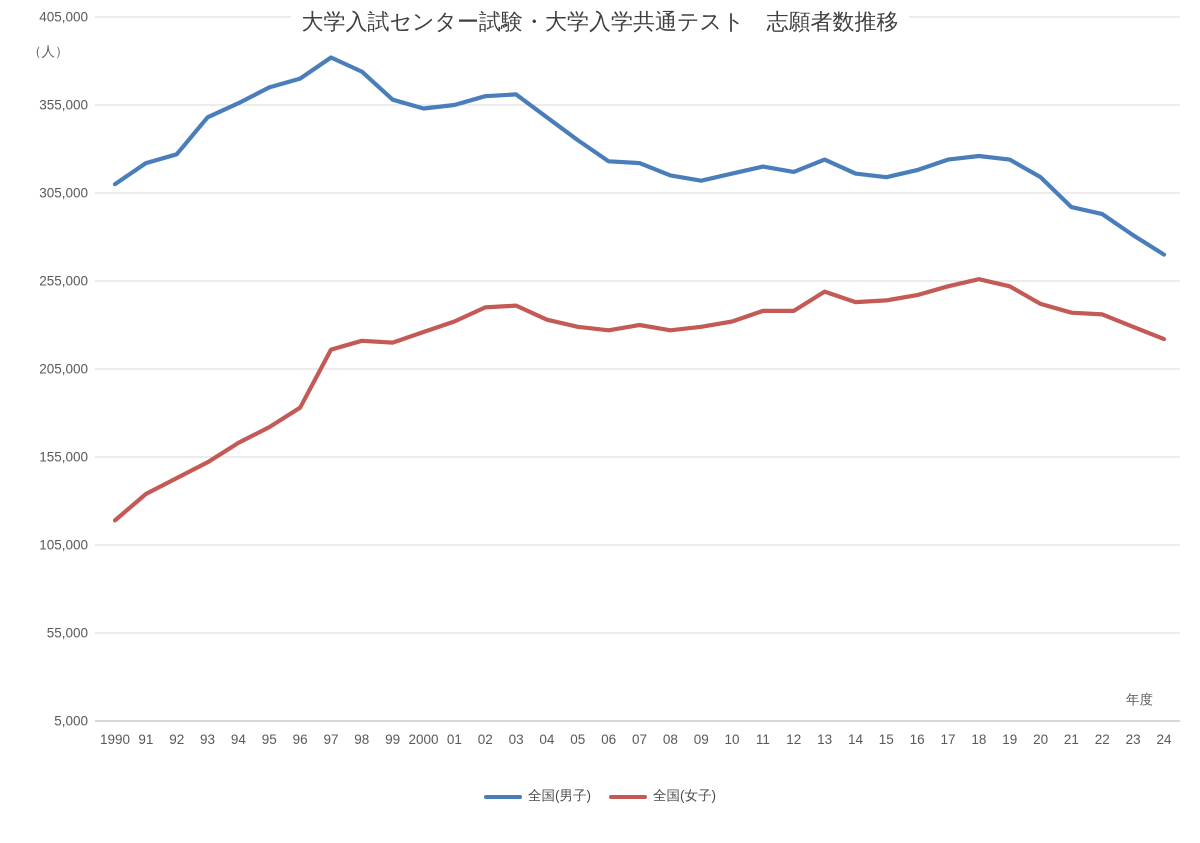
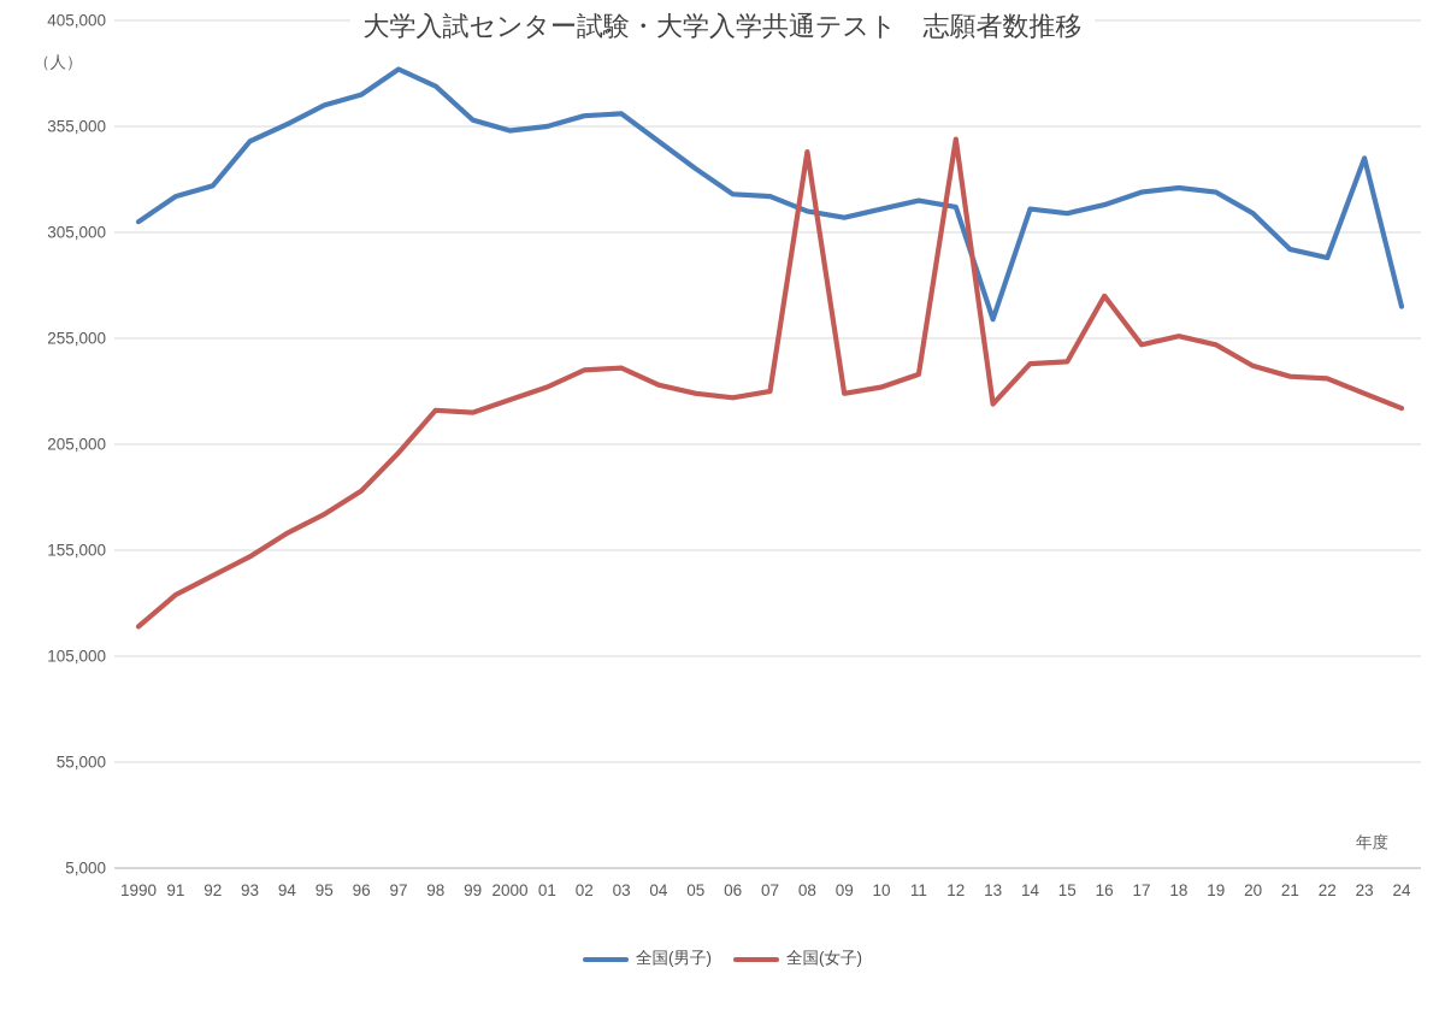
全国(女子)/97: 216000 -> 201000
全国(女子)/08: 227000 -> 343000
全国(女子)/12: 238000 -> 349000
全国(男子)/13: 324000 -> 264000
全国(女子)/13: 249000 -> 224000
全国(女子)/16: 247000 -> 275000
全国(男子)/23: 281000 -> 340000
